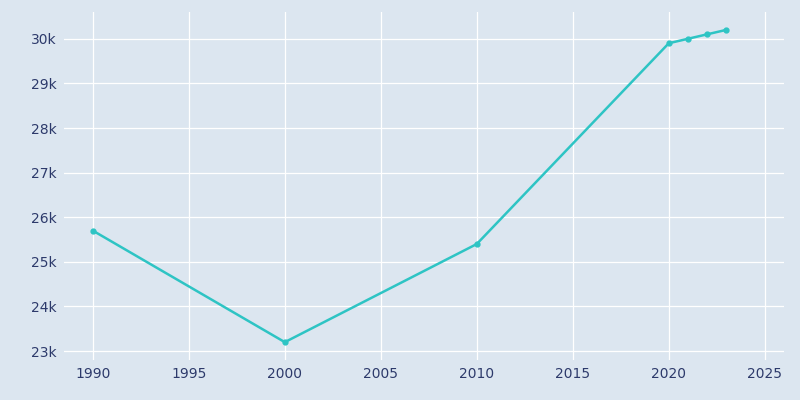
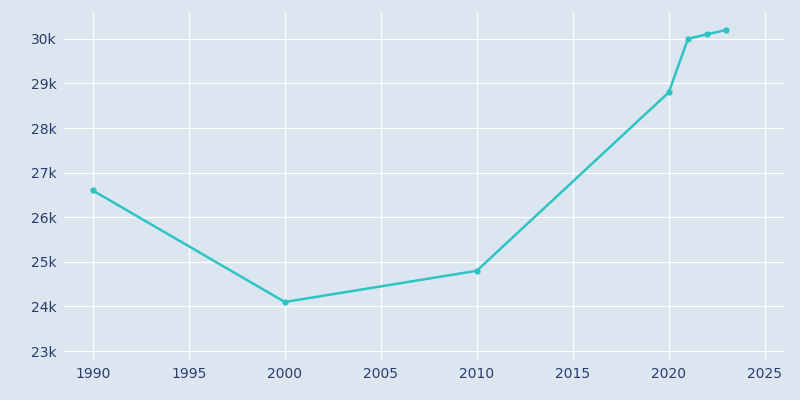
1990: 25.7k -> 26.6k
2000: 23.2k -> 24.1k
2010: 25.4k -> 24.8k
2020: 29.9k -> 28.8k
